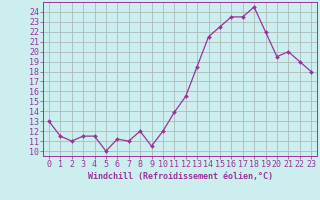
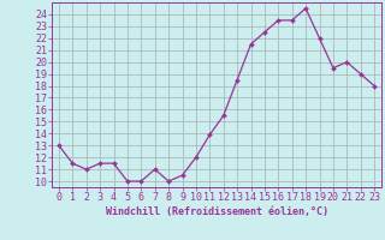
6: 11.2 -> 10.0
8: 12.0 -> 10.0
